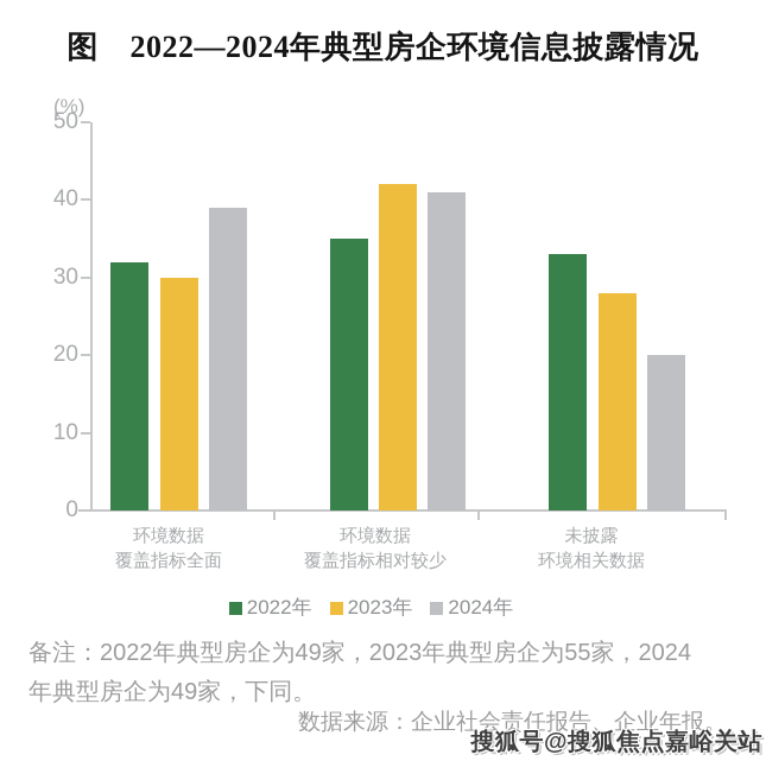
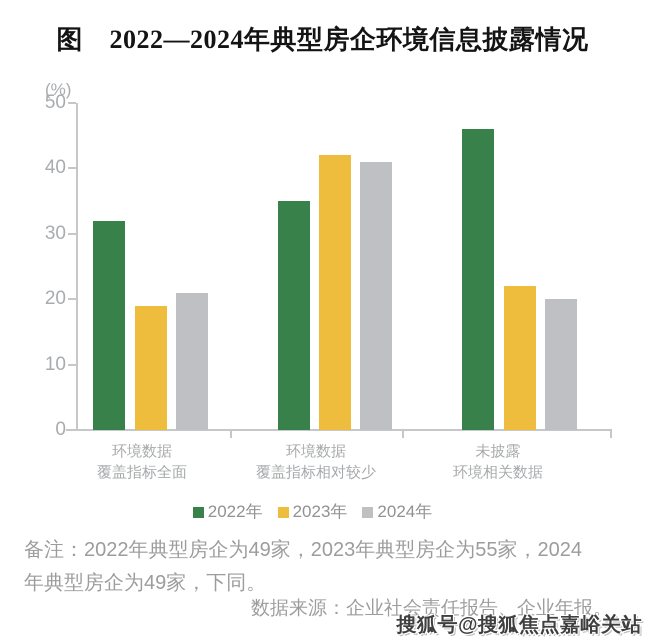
2023年/环境数据 覆盖指标全面: 30 -> 19
2024年/环境数据 覆盖指标全面: 39 -> 21
2022年/未披露 环境相关数据: 33 -> 46
2023年/未披露 环境相关数据: 28 -> 22
